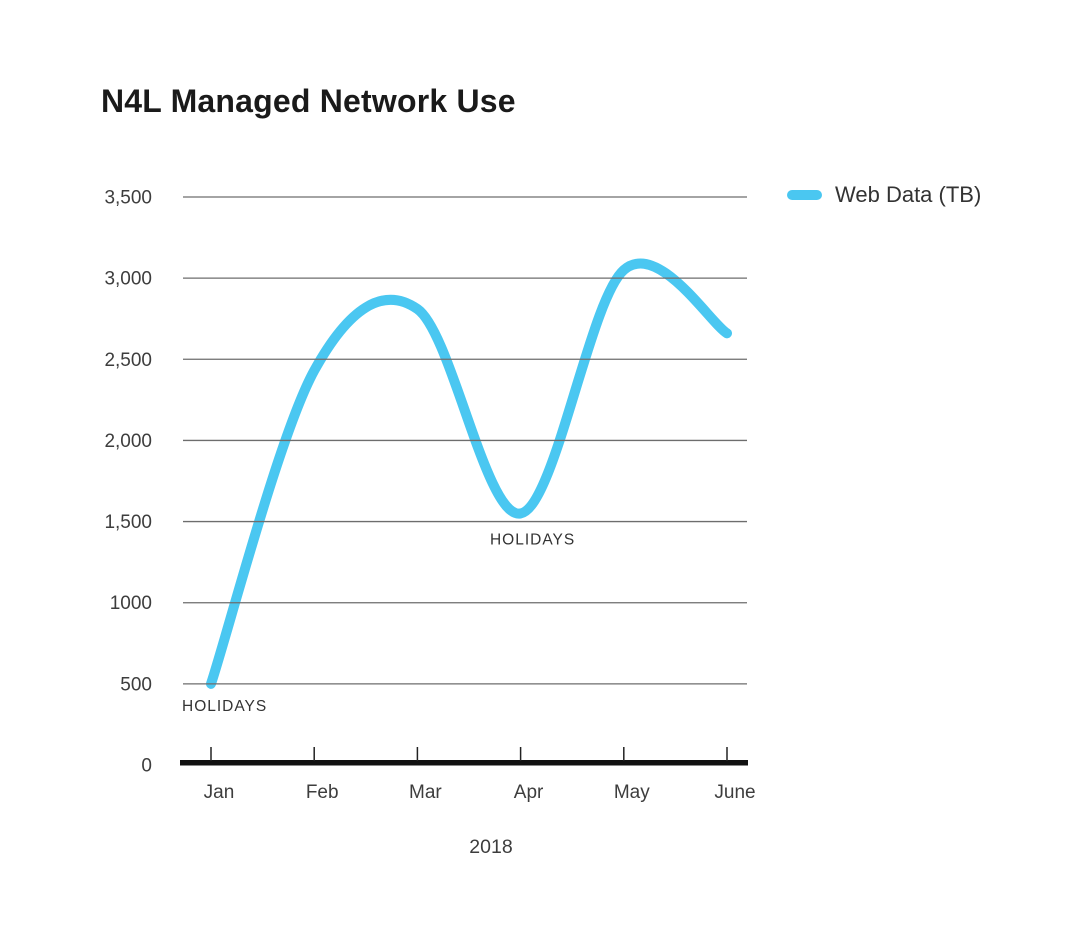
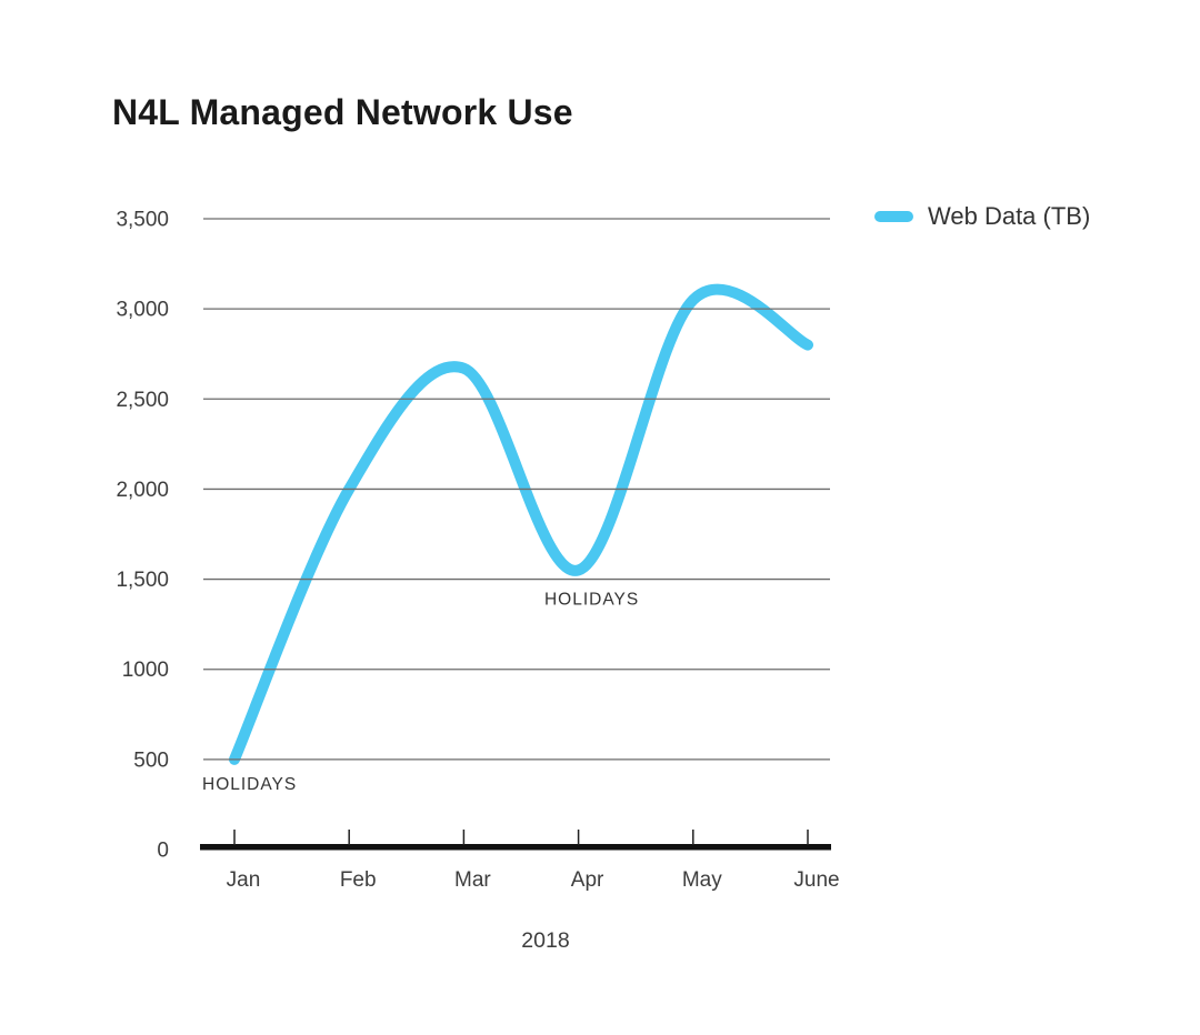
Feb: 2430 -> 2000
Mar: 2810 -> 2670
June: 2660 -> 2800
